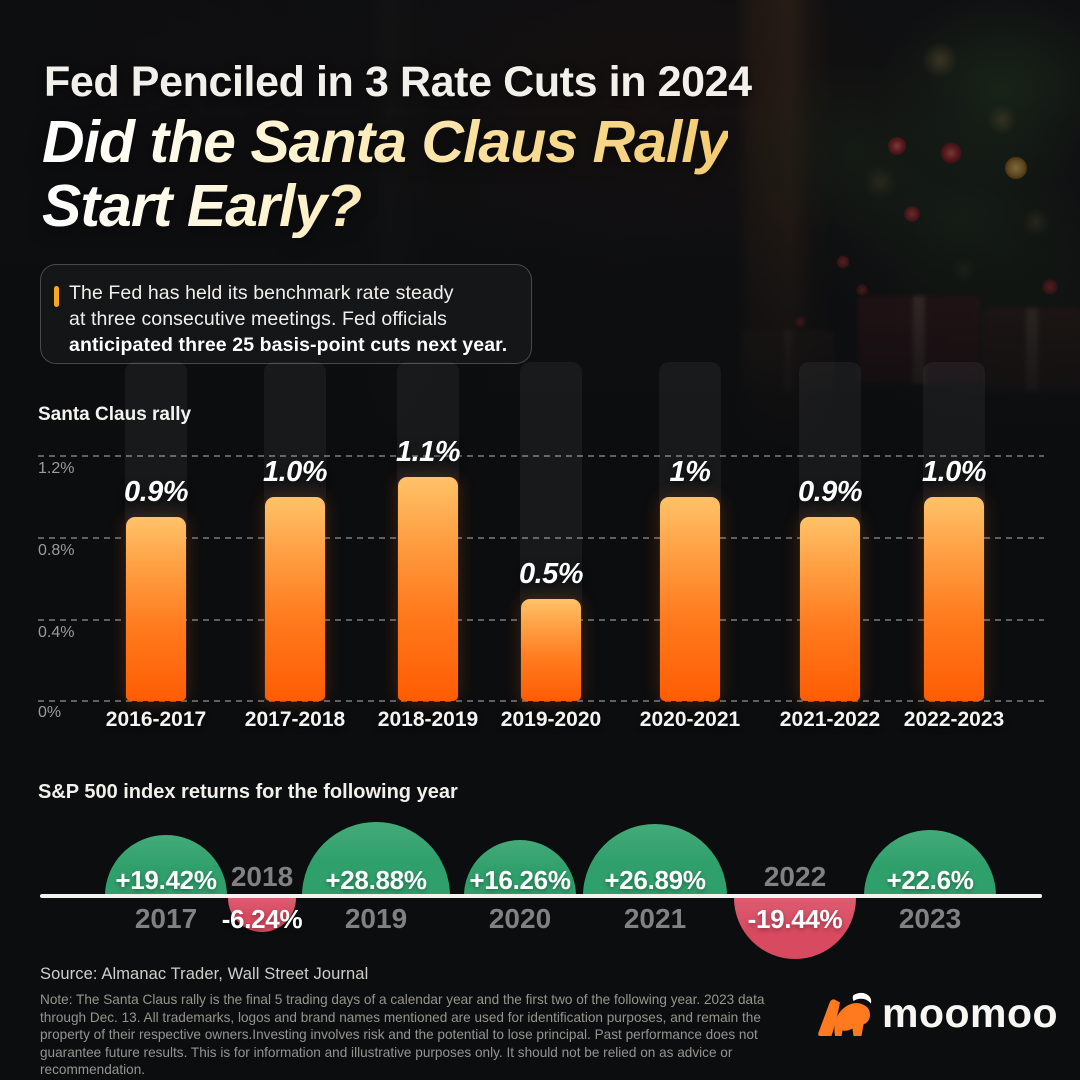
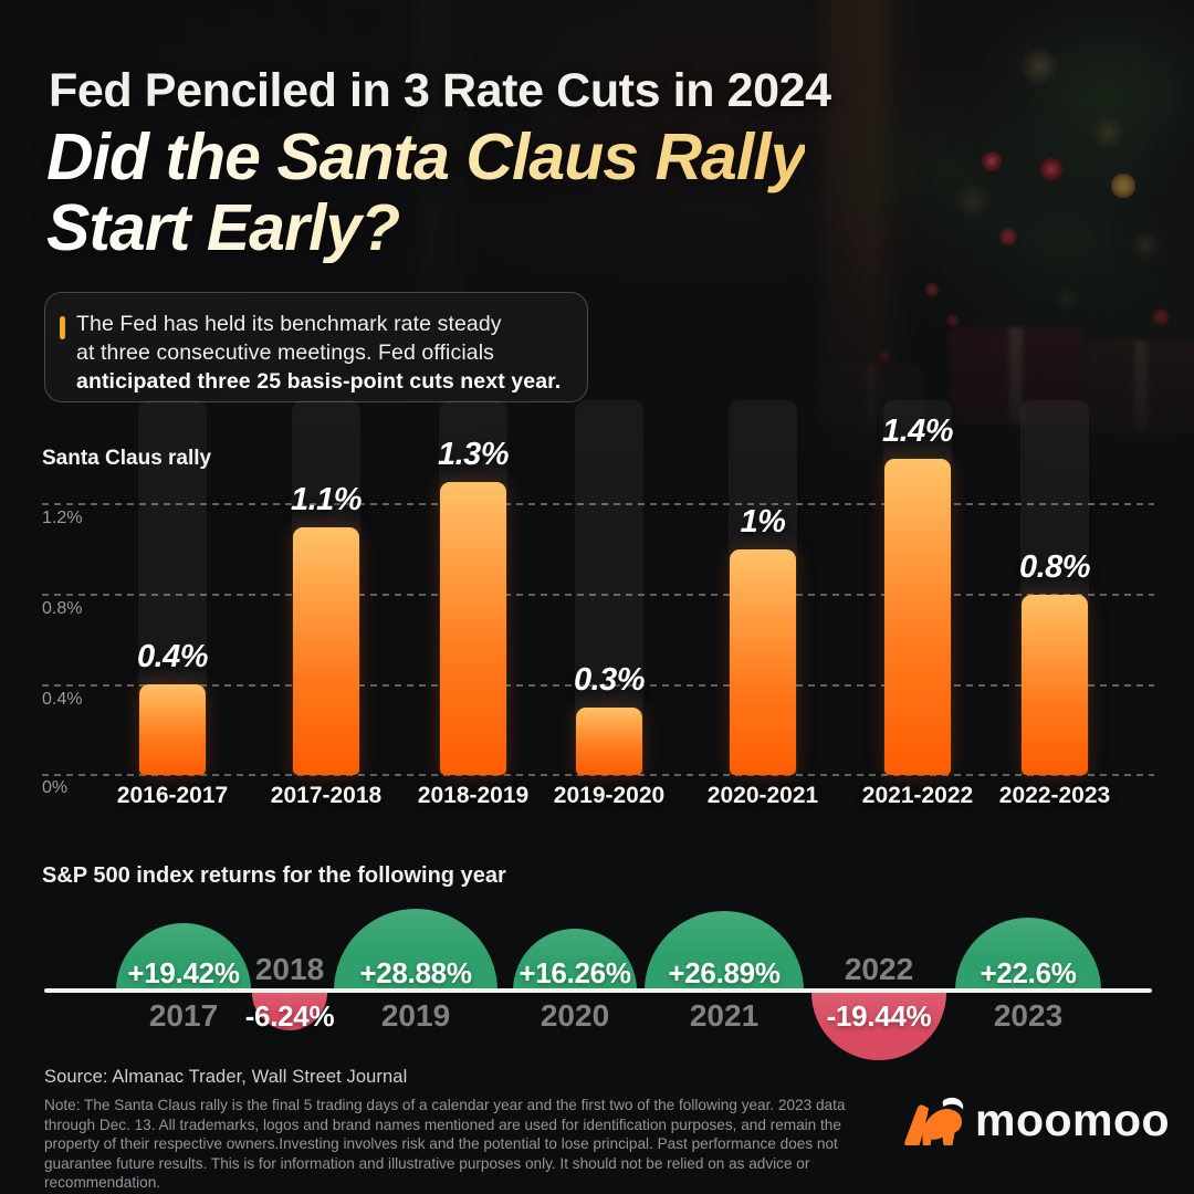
Santa Claus rally/2016-2017: 0.9% -> 0.4%
Santa Claus rally/2017-2018: 1.0% -> 1.1%
Santa Claus rally/2018-2019: 1.1% -> 1.3%
Santa Claus rally/2019-2020: 0.5% -> 0.3%
Santa Claus rally/2021-2022: 0.9% -> 1.4%
Santa Claus rally/2022-2023: 1.0% -> 0.8%
